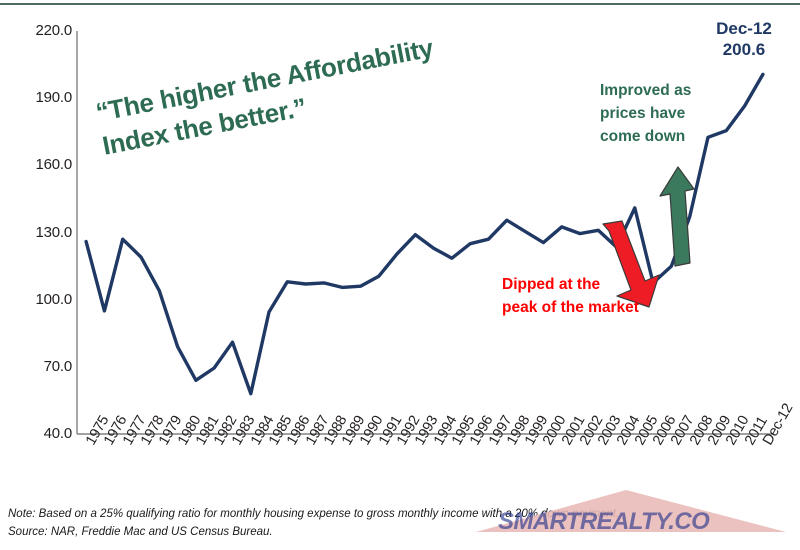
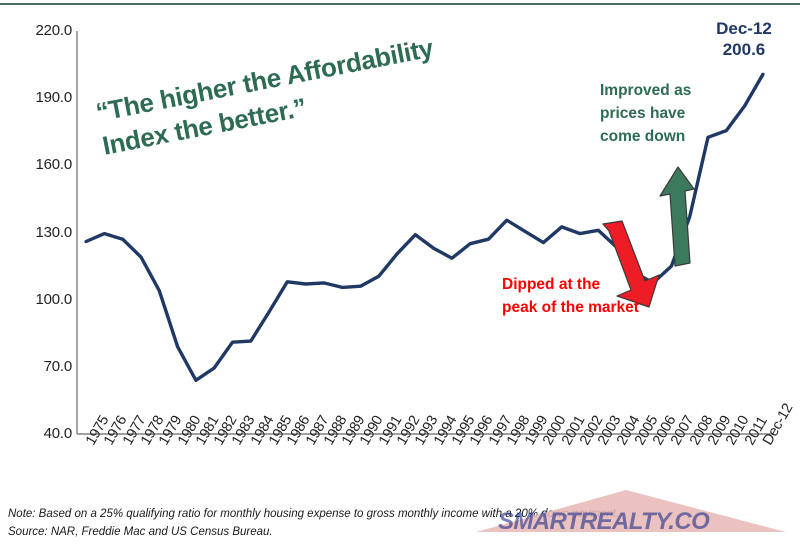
1976: 95 -> 130
1984: 58 -> 82
2005: 141 -> 112
